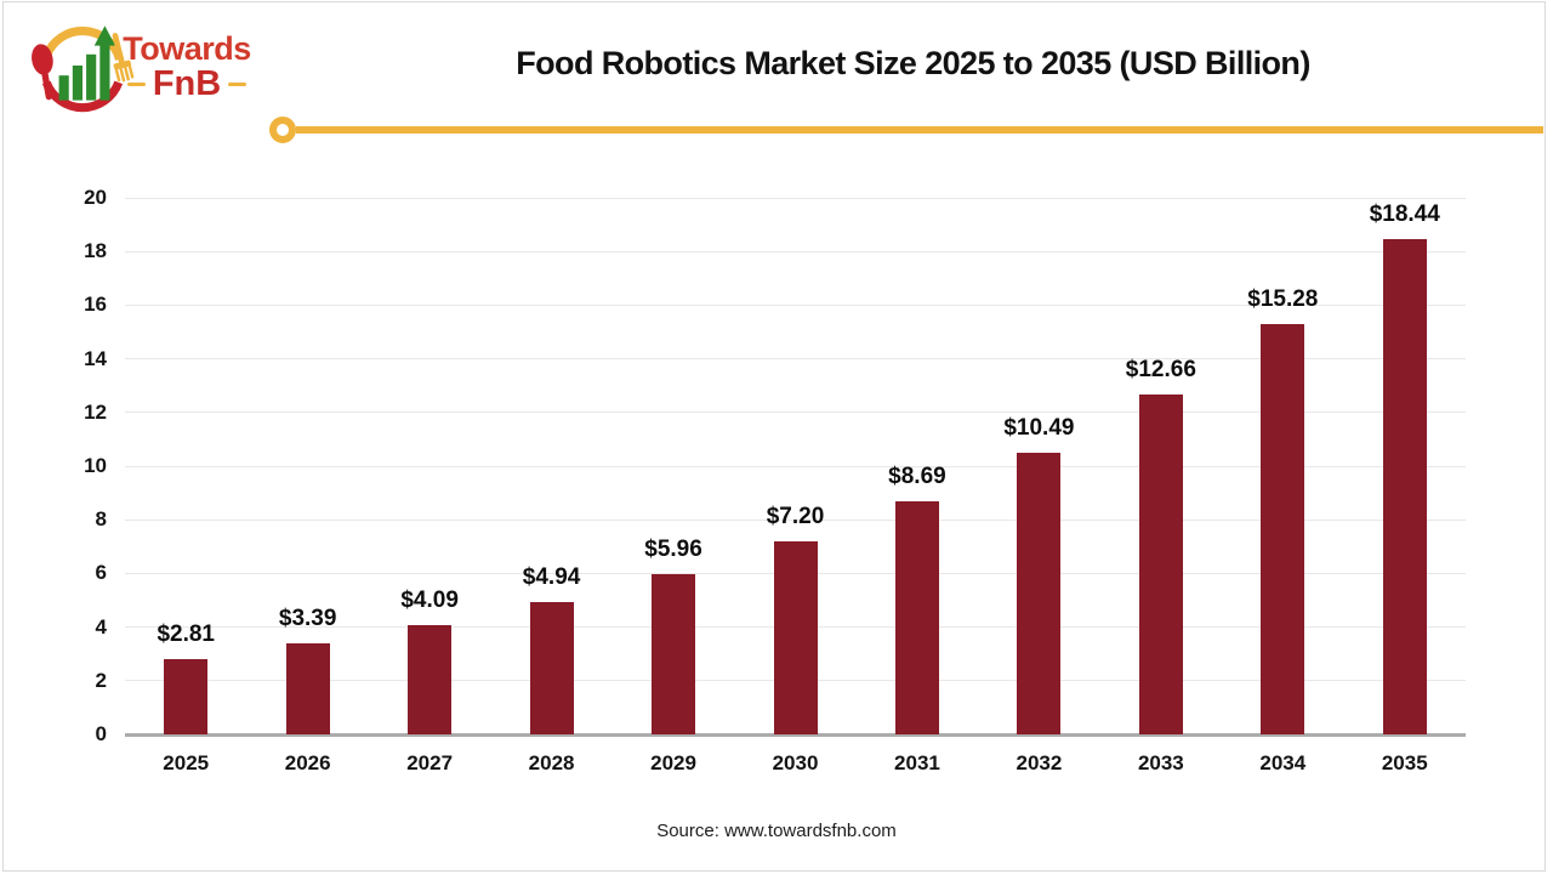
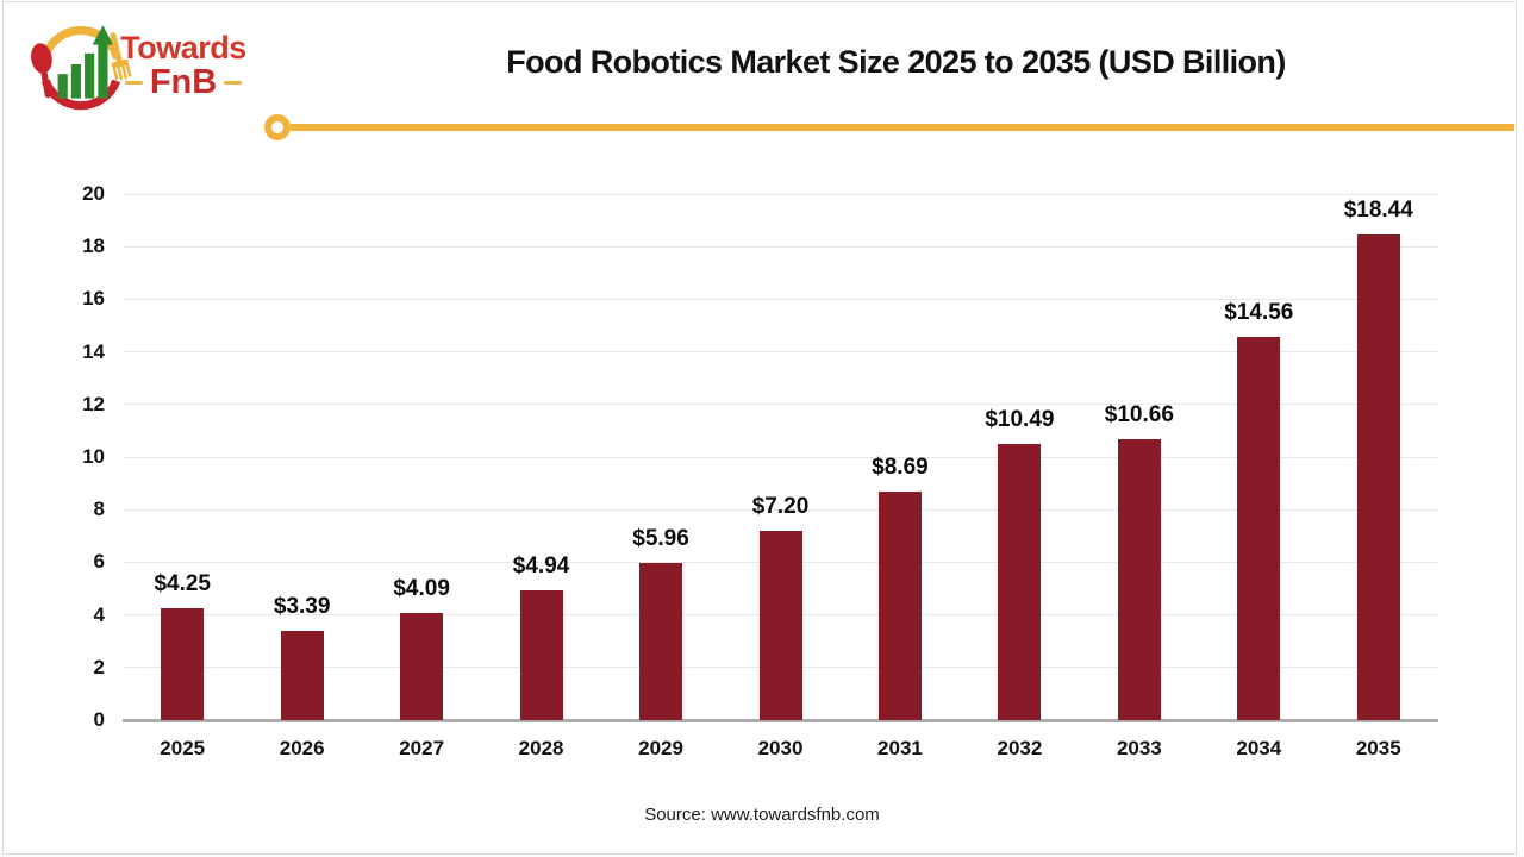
2025: $2.81 -> $4.25
2033: $12.66 -> $10.66
2034: $15.28 -> $14.56
